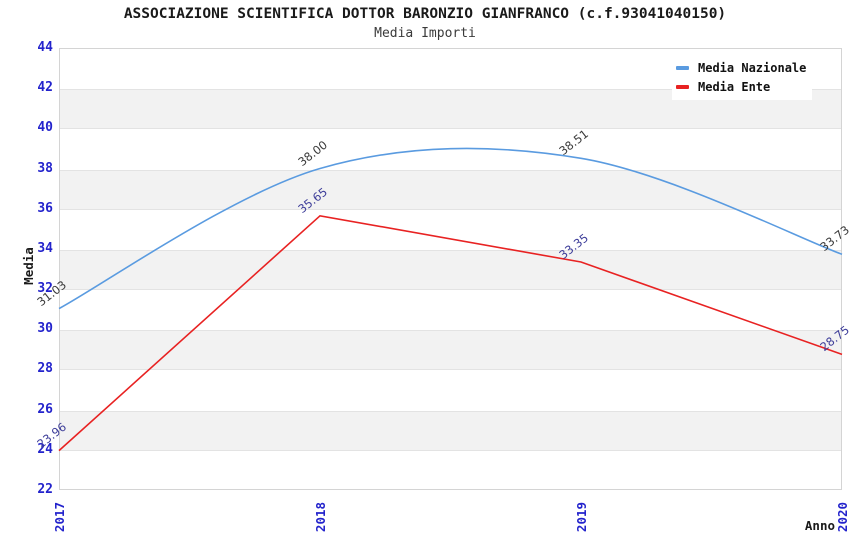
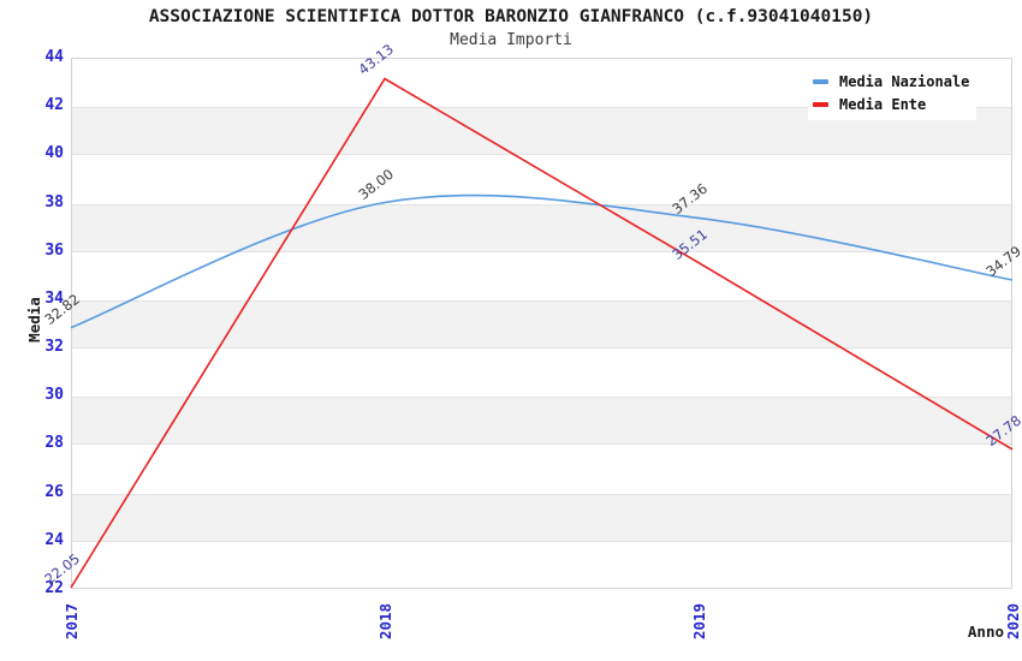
Media Nazionale/2017: 31.03 -> 32.82
Media Ente/2017: 23.96 -> 22.05
Media Ente/2018: 35.65 -> 43.13
Media Nazionale/2019: 38.51 -> 37.36
Media Ente/2019: 33.35 -> 35.51
Media Nazionale/2020: 33.73 -> 34.79
Media Ente/2020: 28.75 -> 27.78
